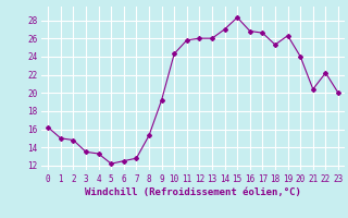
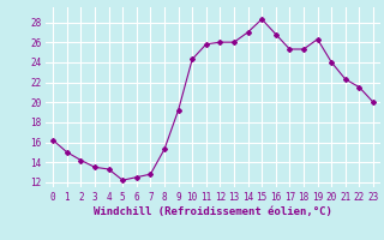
2: 14.8 -> 14.2
17: 26.6 -> 25.3
21: 20.4 -> 22.3
22: 22.2 -> 21.5
